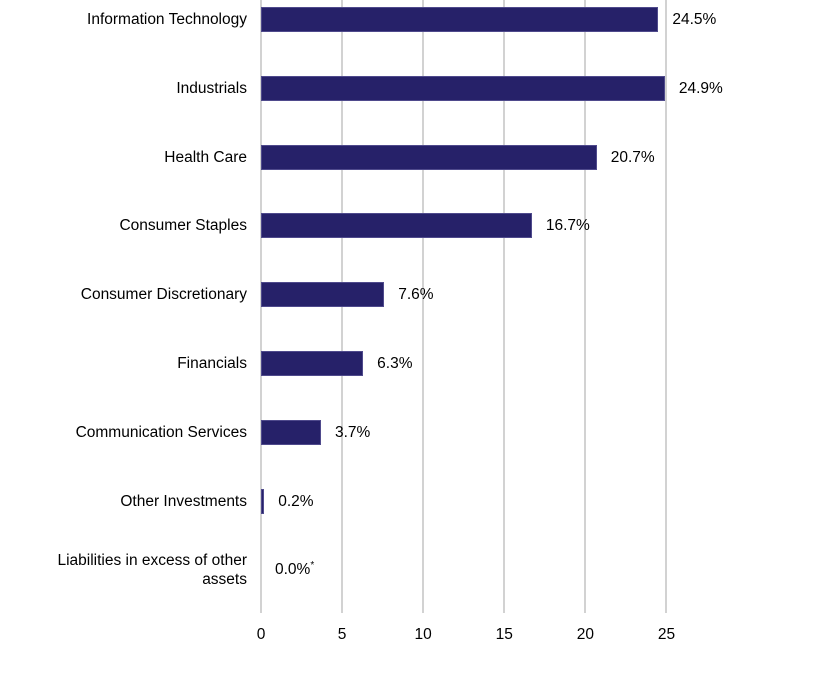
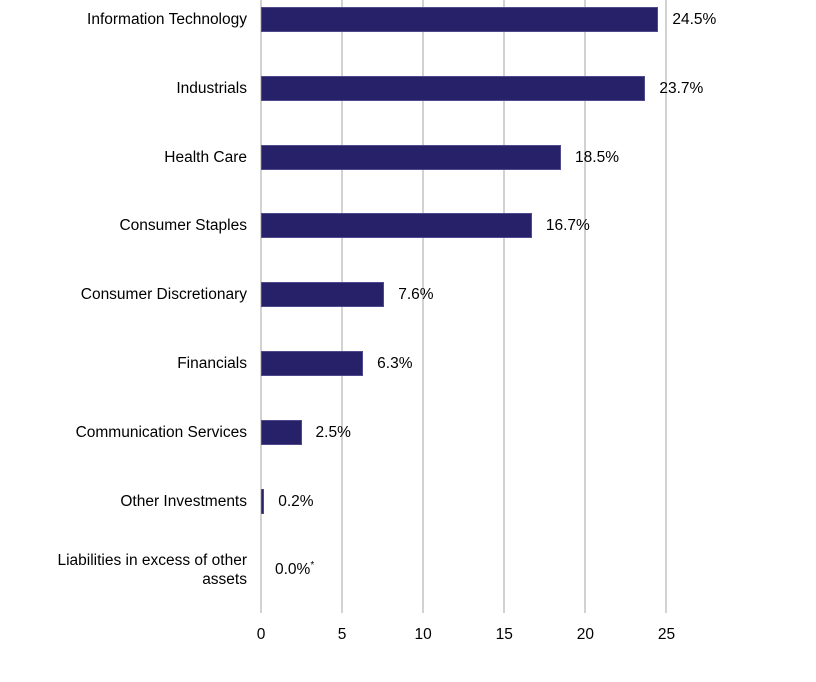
Industrials: 24.9% -> 23.7%
Health Care: 20.7% -> 18.5%
Communication Services: 3.7% -> 2.5%
